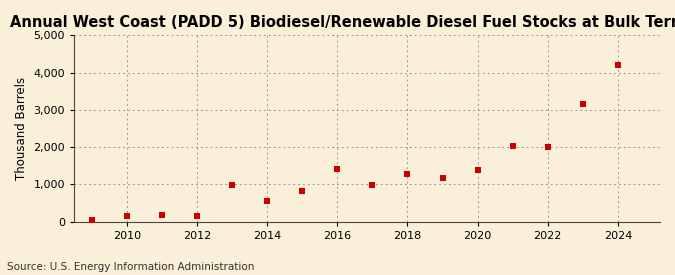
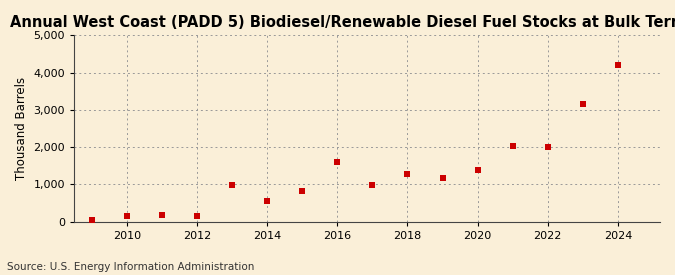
2016: 1,420 -> 1,600
